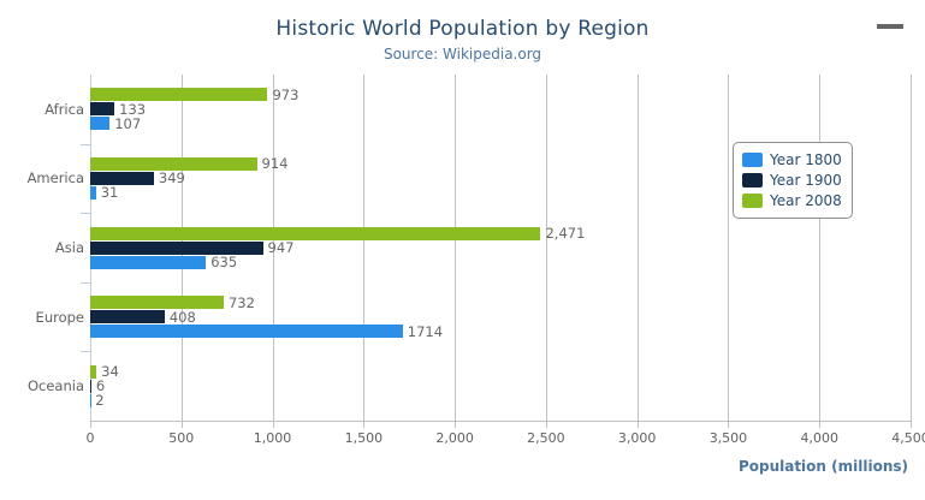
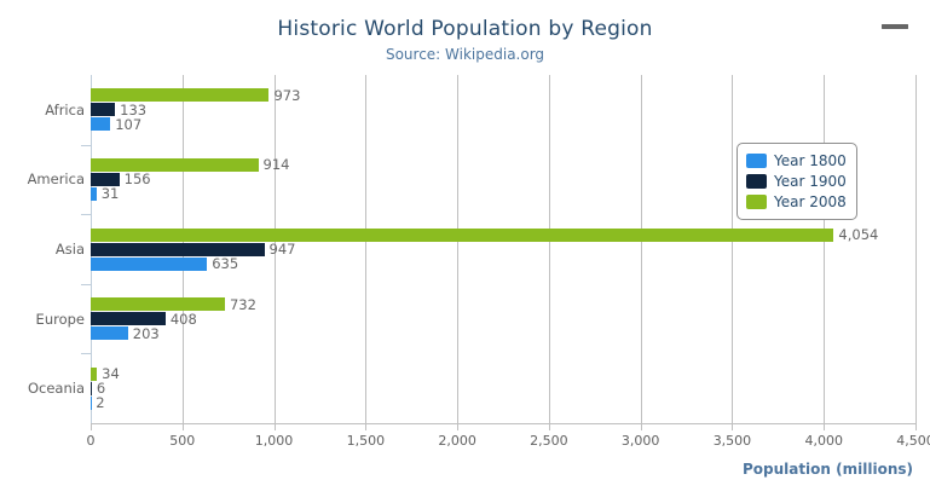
Year 1900/America: 349 -> 156
Year 2008/Asia: 2,471 -> 4,054
Year 1800/Europe: 1714 -> 203
